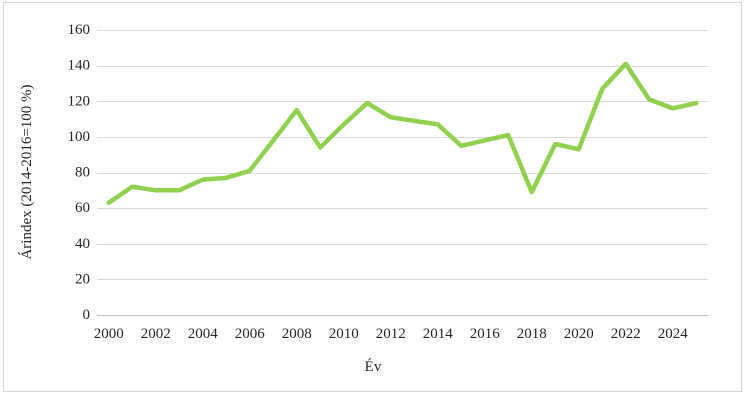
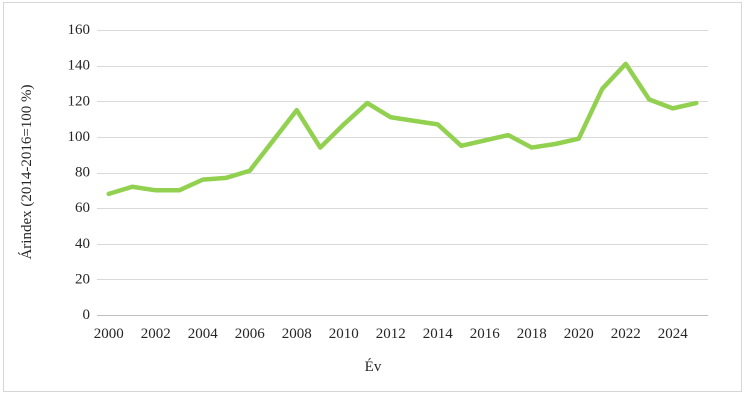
2000: 63 -> 68
2018: 69 -> 94
2020: 93 -> 99
